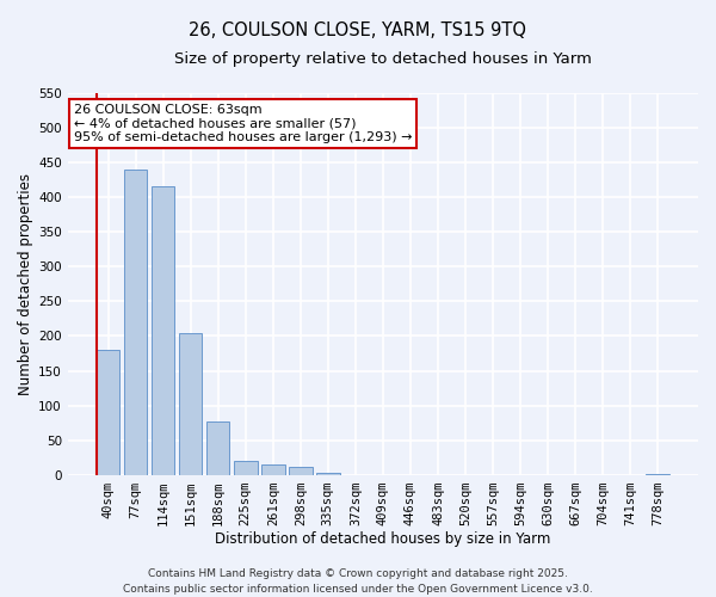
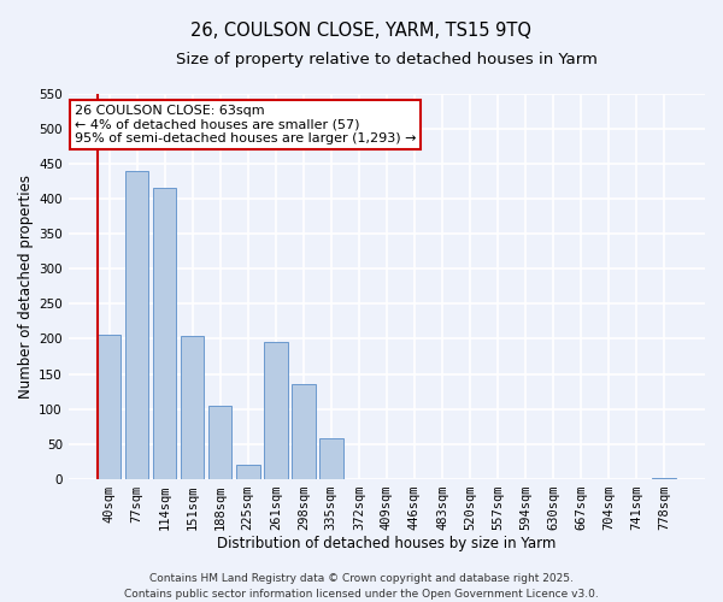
40sqm: 180 -> 206
188sqm: 78 -> 104
261sqm: 15 -> 196
298sqm: 12 -> 136
335sqm: 3 -> 58
